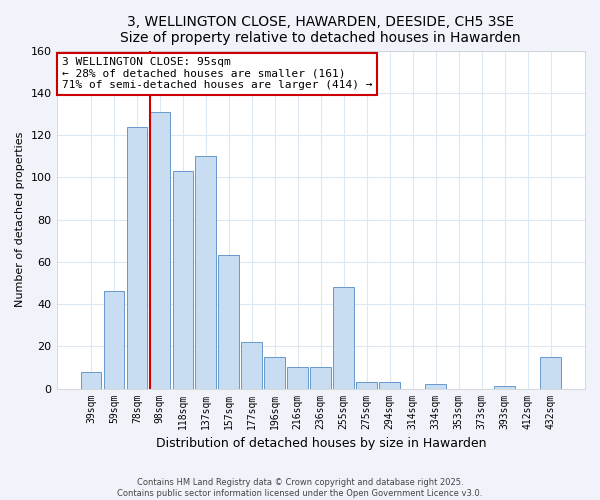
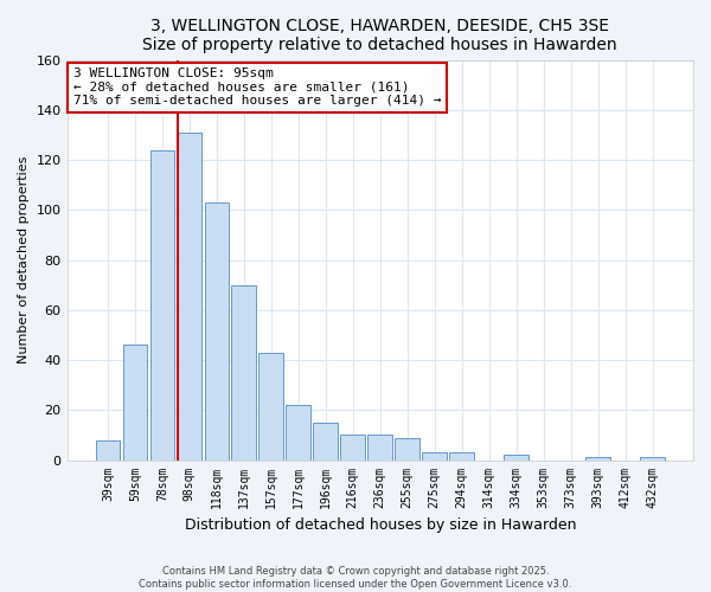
137sqm: 110 -> 70
157sqm: 63 -> 43
255sqm: 48 -> 9
432sqm: 15 -> 1
